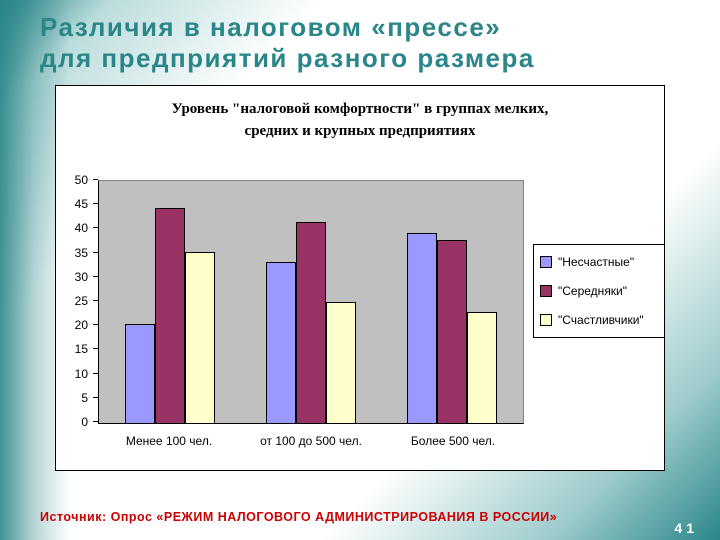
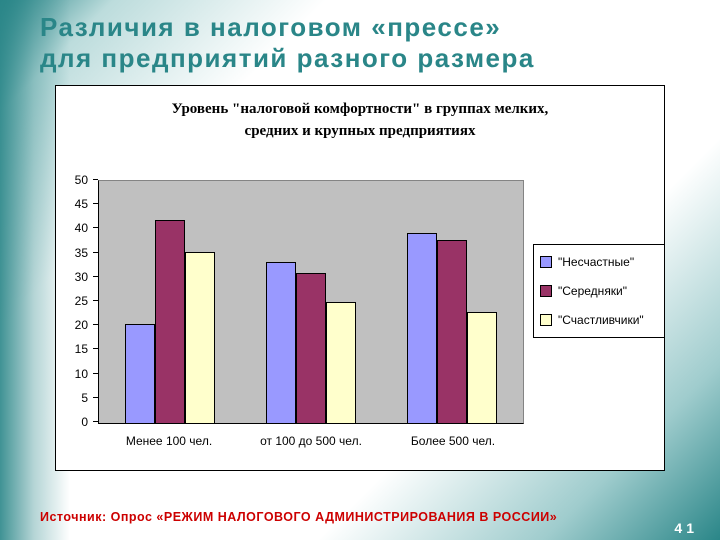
"Середняки"/Менее 100 чел.: 44 -> 42
"Середняки"/от 100 до 500 чел.: 42 -> 31
